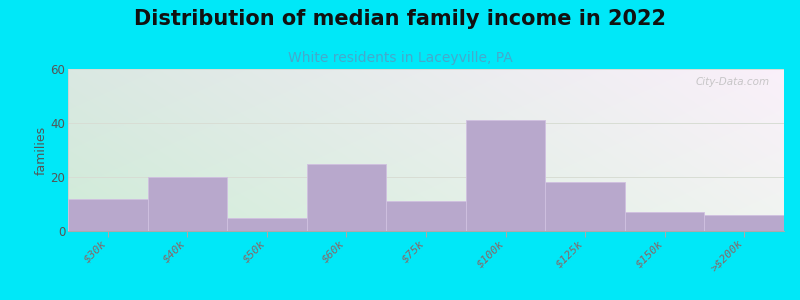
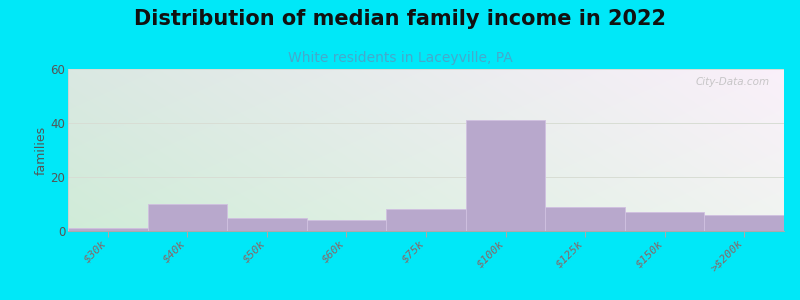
$30k: 12 -> 1
$40k: 20 -> 10
$60k: 25 -> 4
$75k: 11 -> 8
$125k: 18 -> 9
